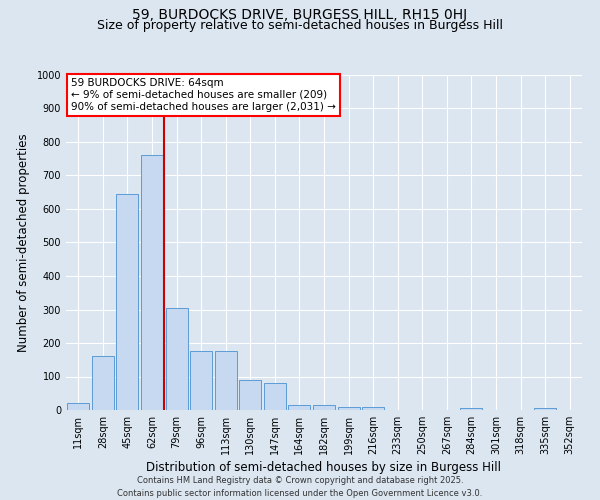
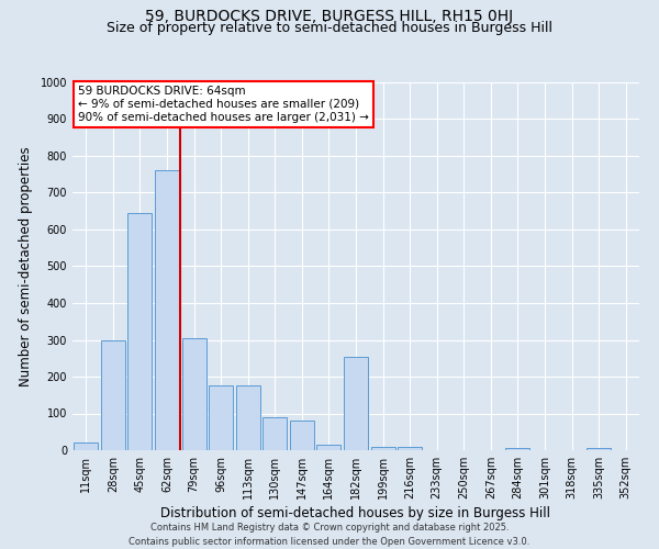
28sqm: 160 -> 300
182sqm: 15 -> 255
